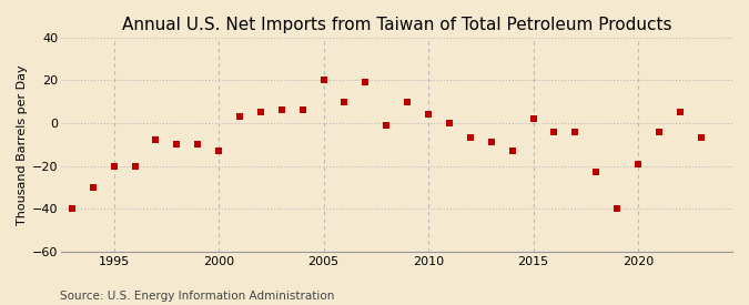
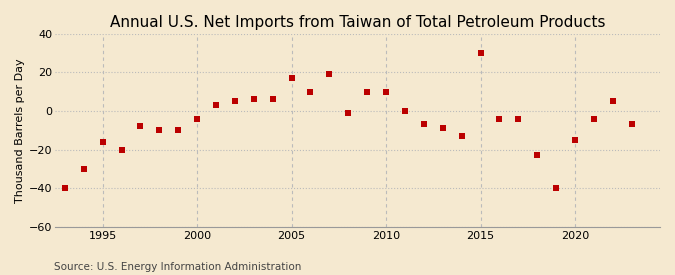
1995: -20 -> -16
2000: -13 -> -4
2005: 20 -> 17
2010: 4 -> 10
2015: 2 -> 30
2020: -19 -> -15
